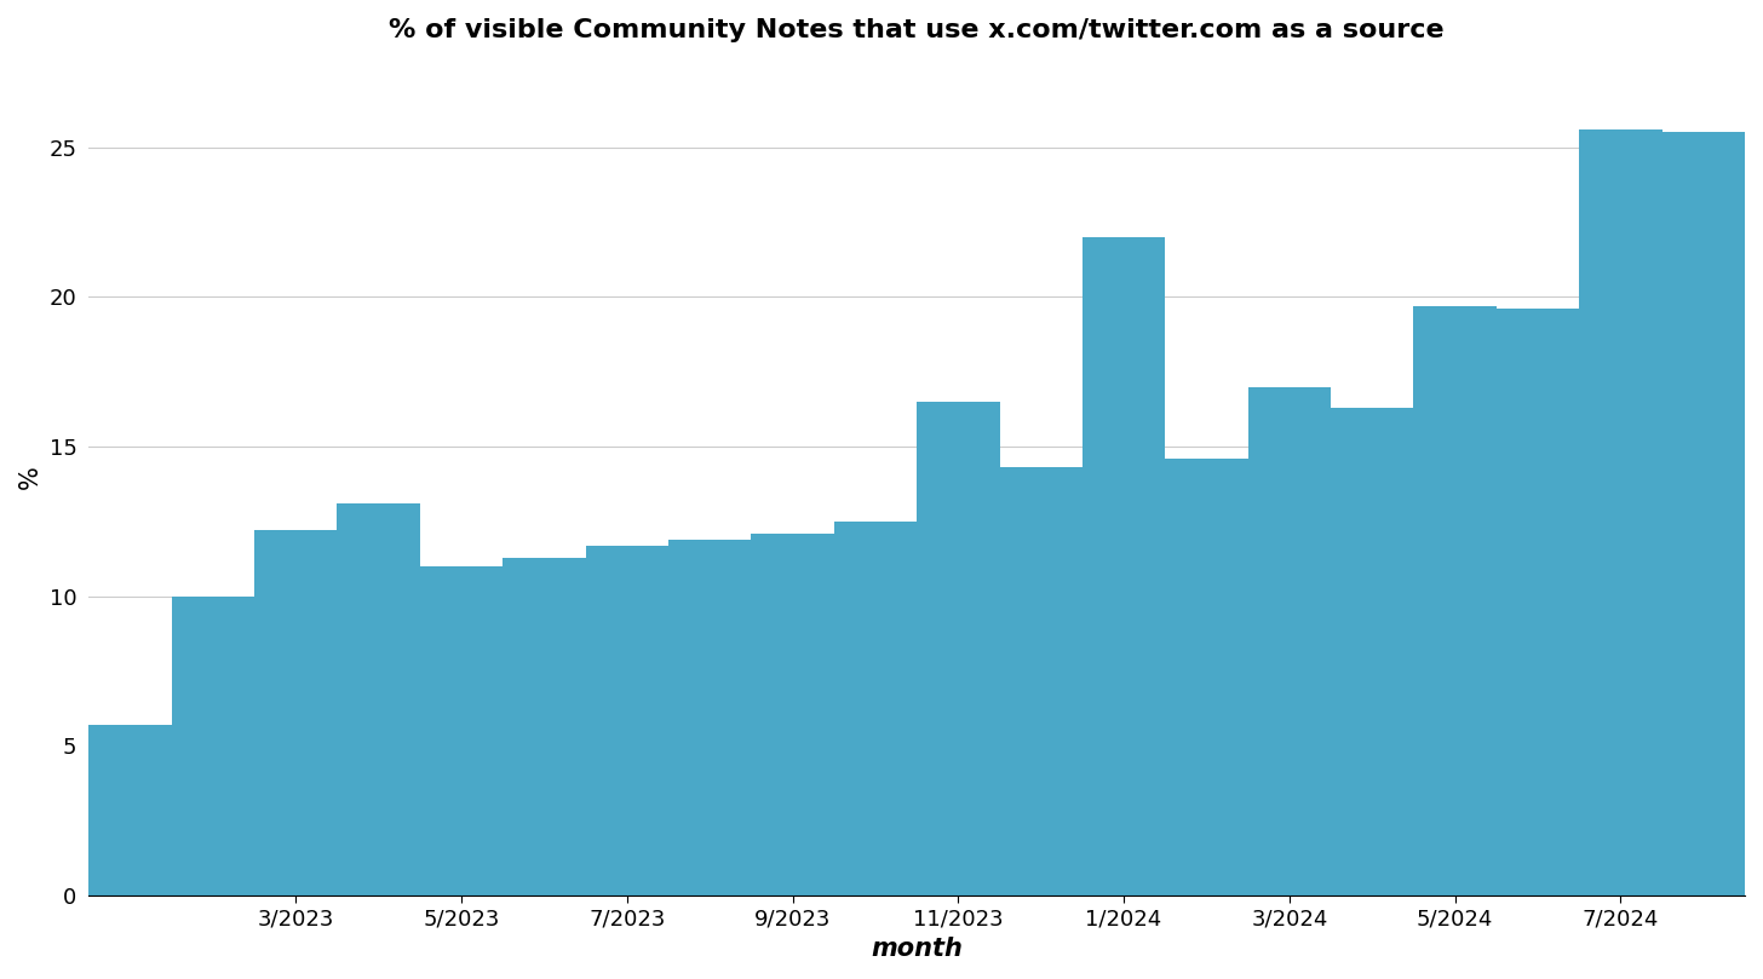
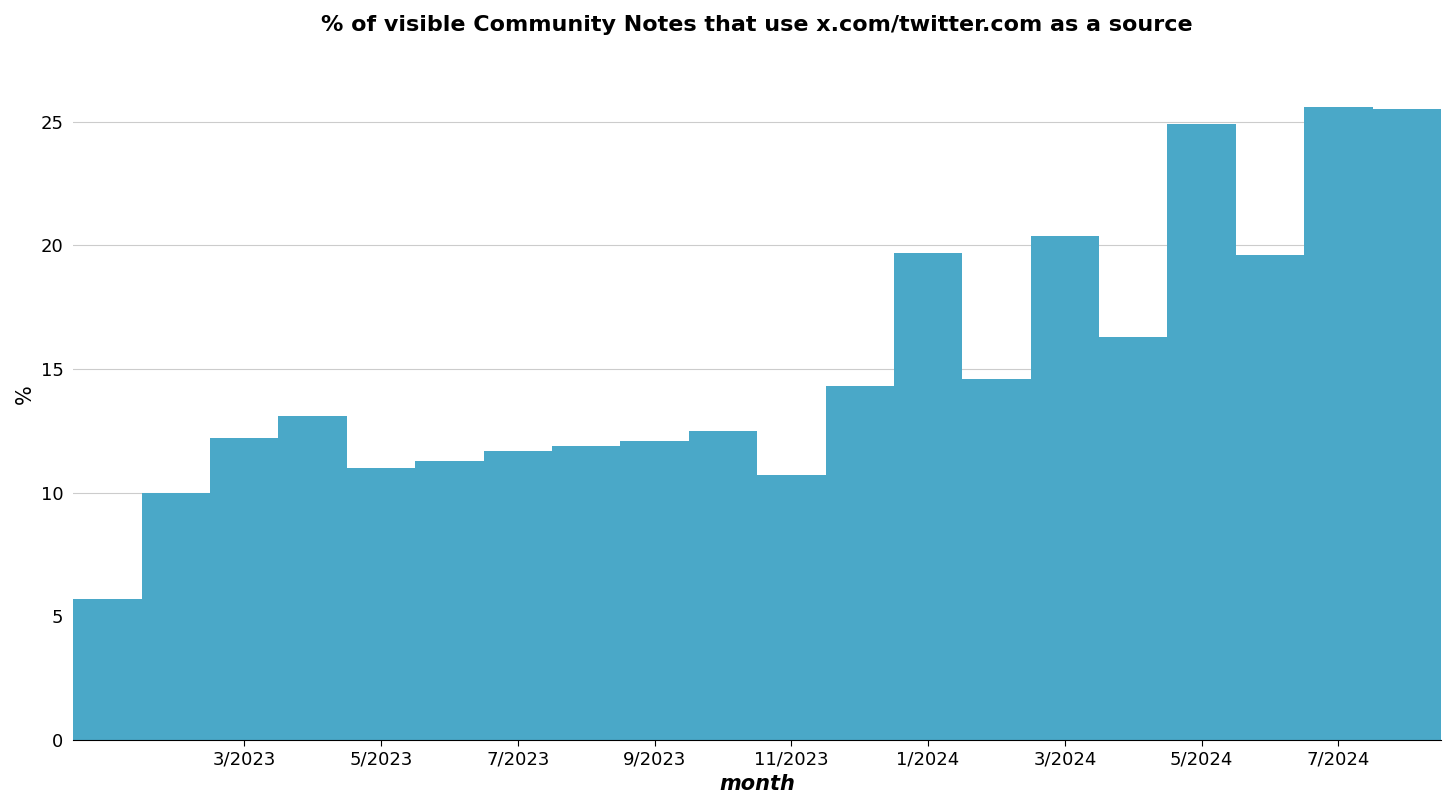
11/2023: 16.5 -> 10.7
1/2024: 22.0 -> 19.7
3/2024: 17.0 -> 20.4
5/2024: 19.7 -> 24.9
